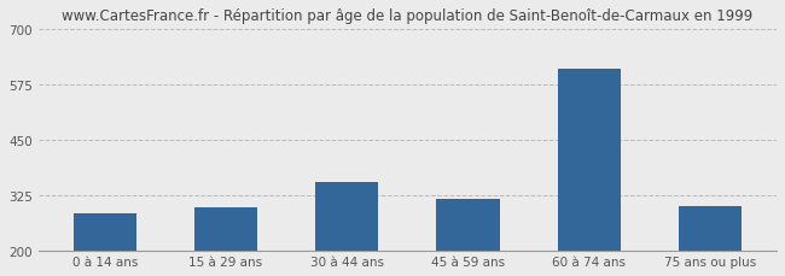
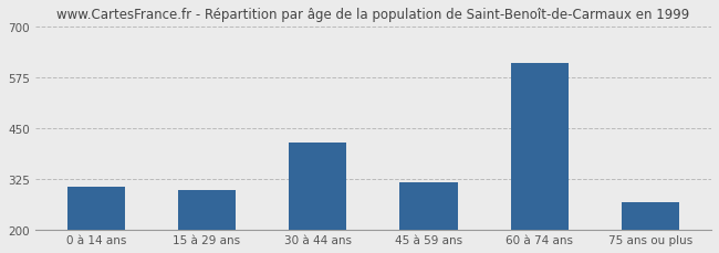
0 à 14 ans: 285 -> 305
30 à 44 ans: 355 -> 415
75 ans ou plus: 300 -> 268
